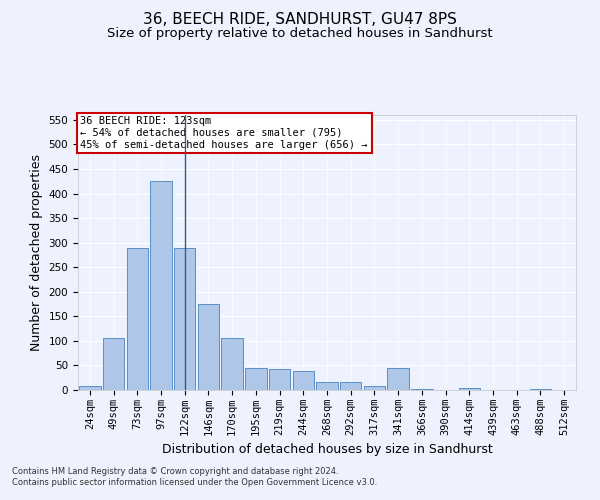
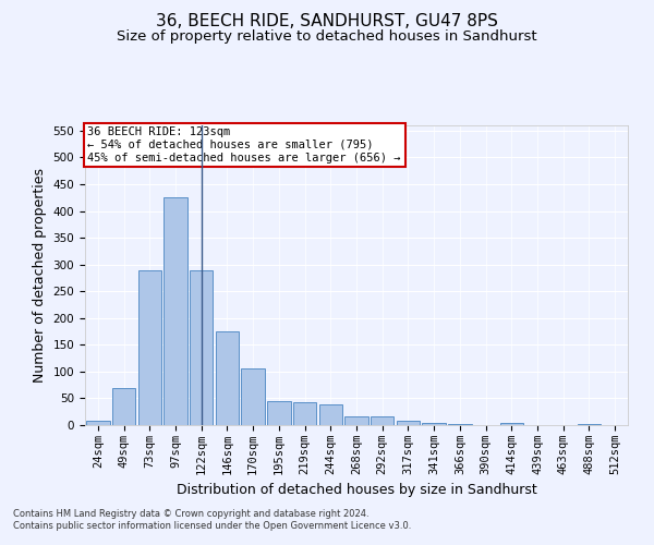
49sqm: 105 -> 70
341sqm: 45 -> 5
